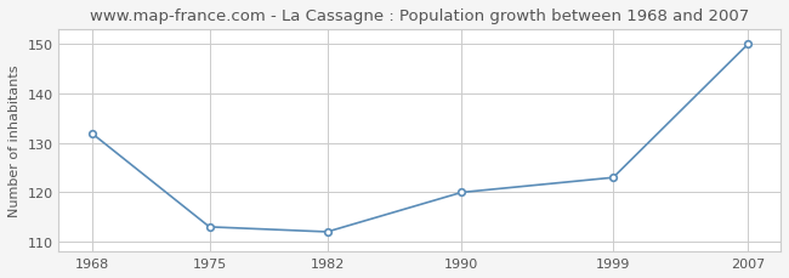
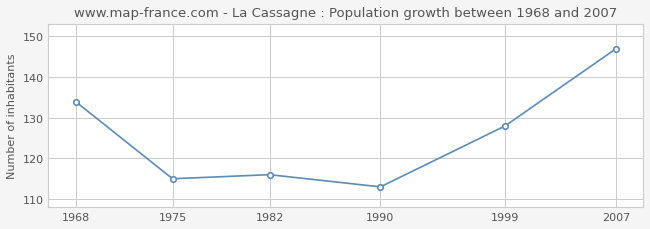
1968: 132 -> 134
1975: 113 -> 115
1982: 112 -> 116
1990: 120 -> 113
1999: 123 -> 128
2007: 150 -> 147
